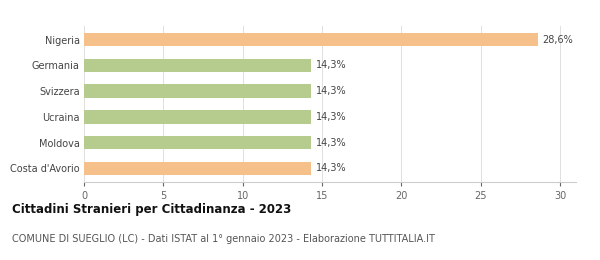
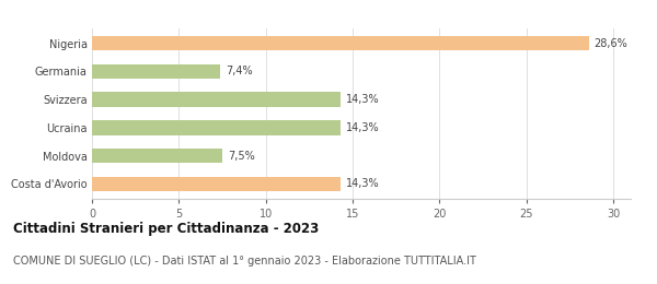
Germania: 14,3% -> 7,4%
Moldova: 14,3% -> 7,5%
